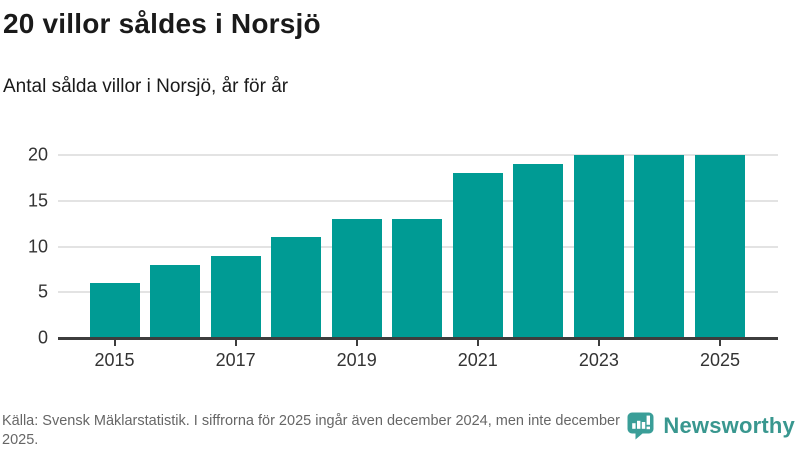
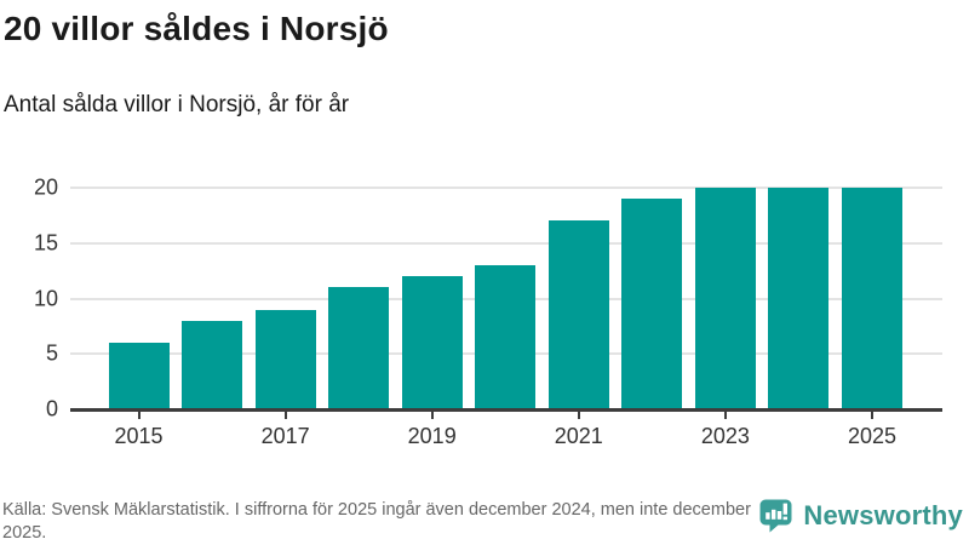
2019: 13 -> 12
2021: 18 -> 17
